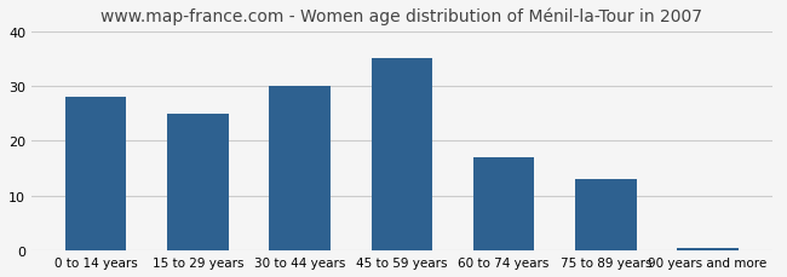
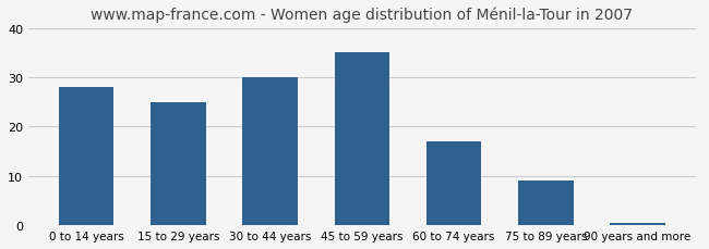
75 to 89 years: 13.0 -> 9.0
